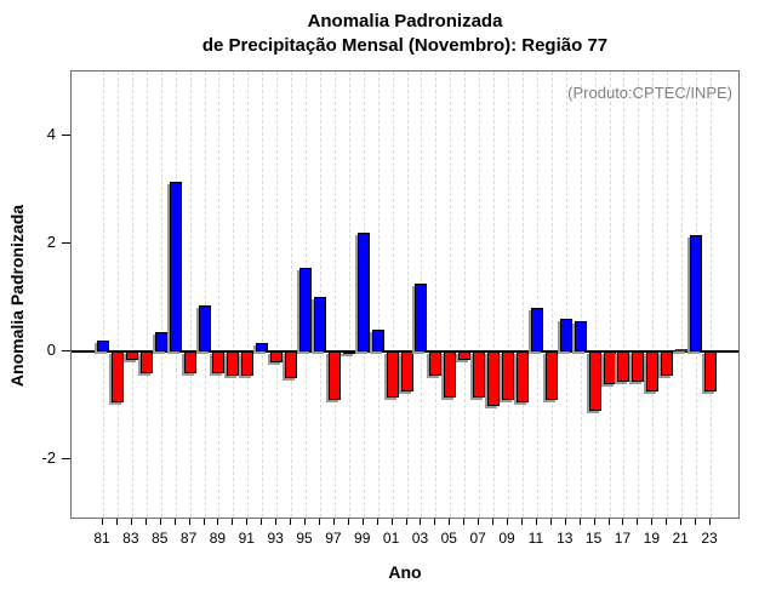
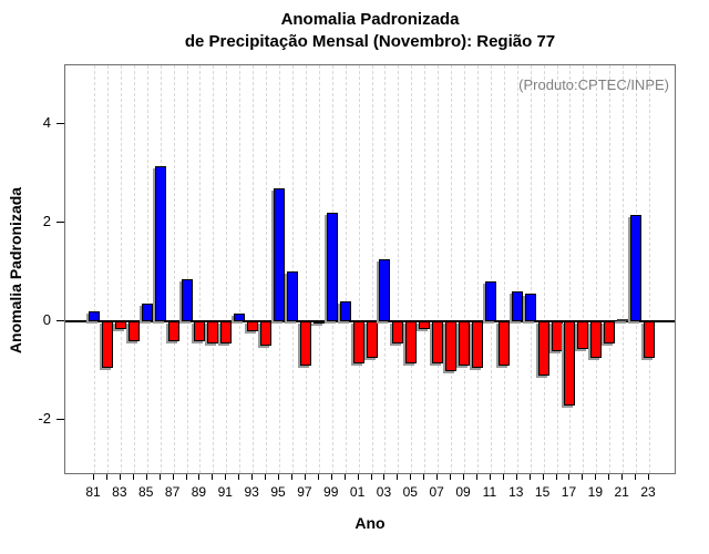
95: 1.6 -> 2.7
17: -0.6 -> -1.7
